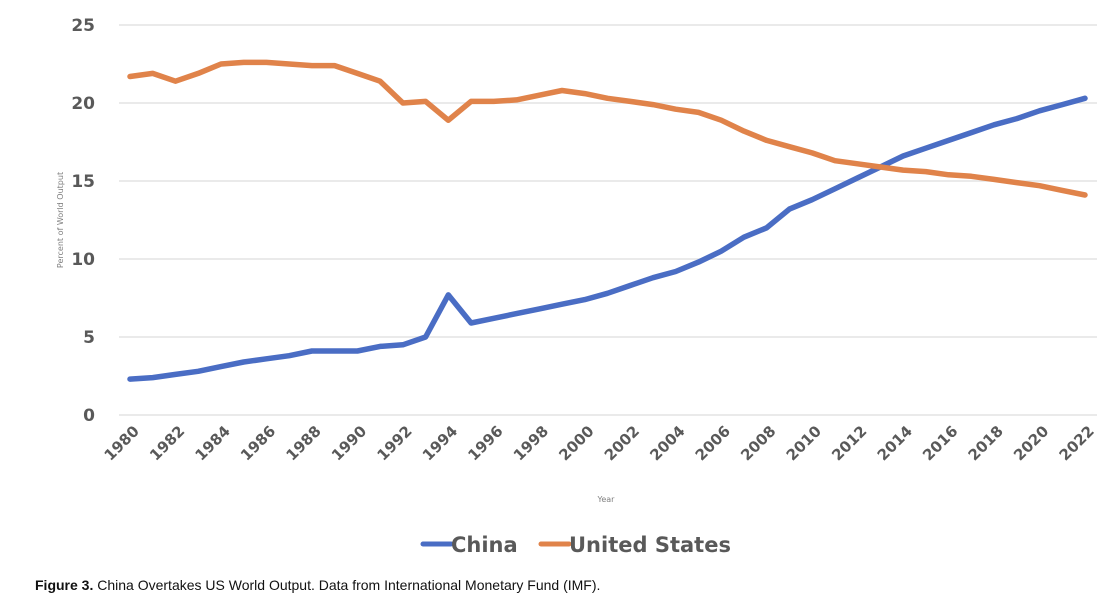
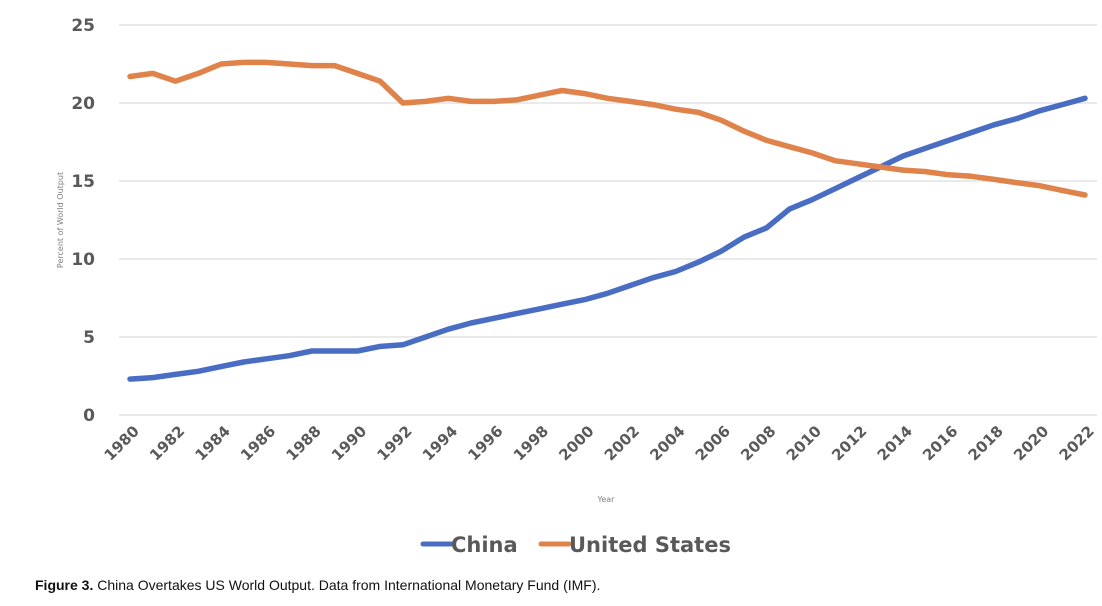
China/1994: 7.7 -> 5.5
United States/1994: 18.9 -> 20.3
